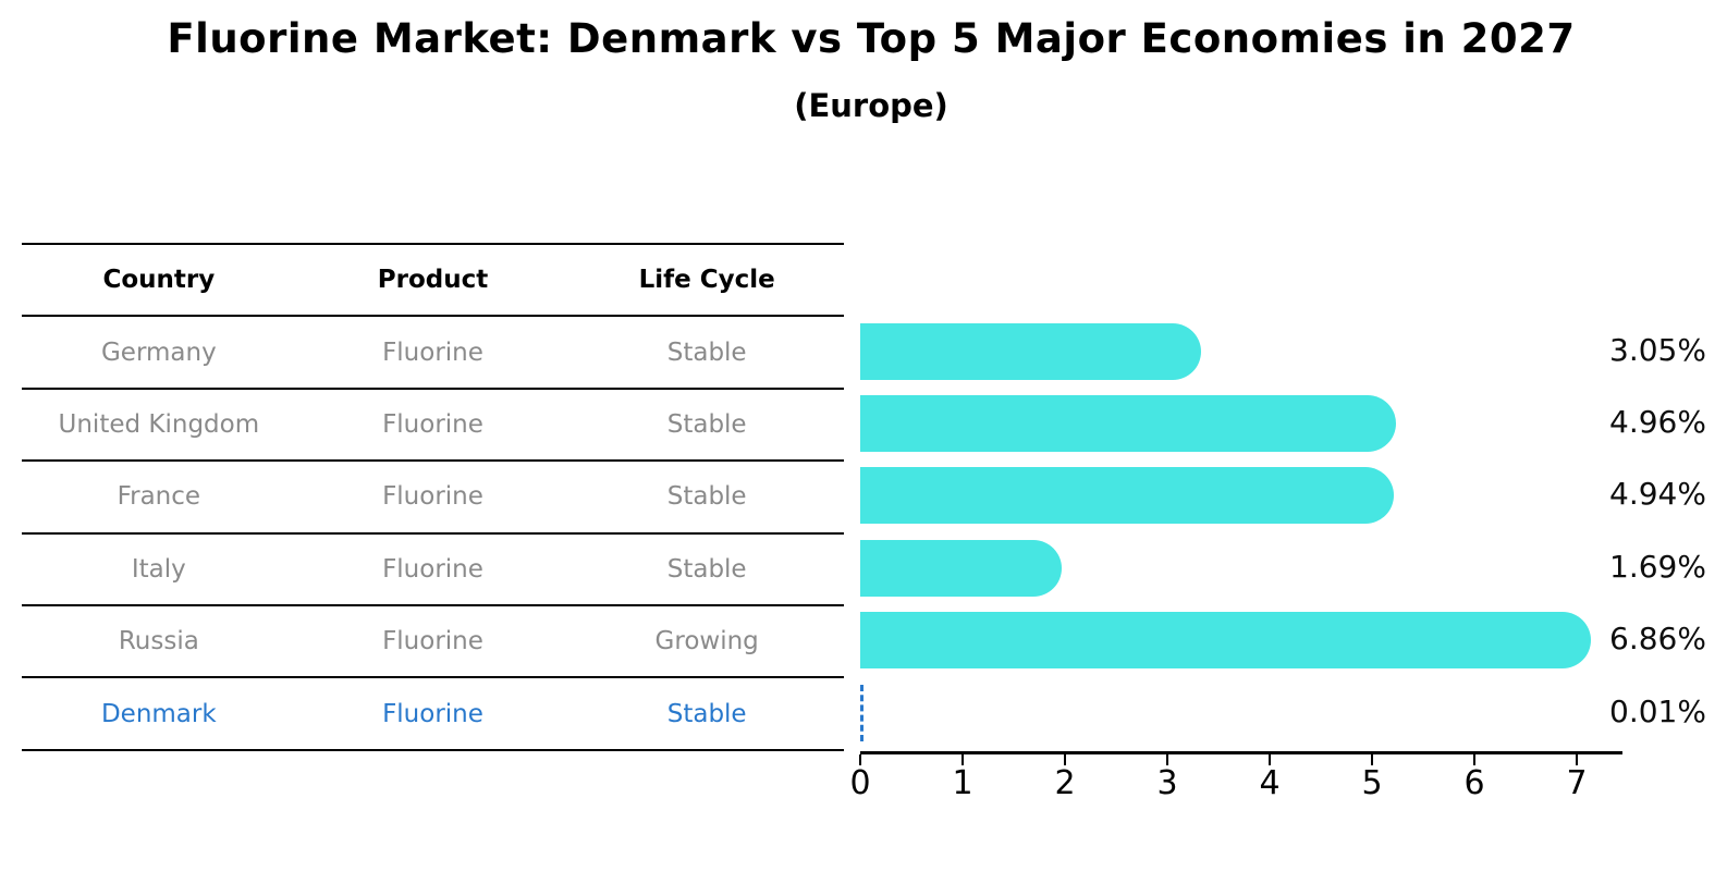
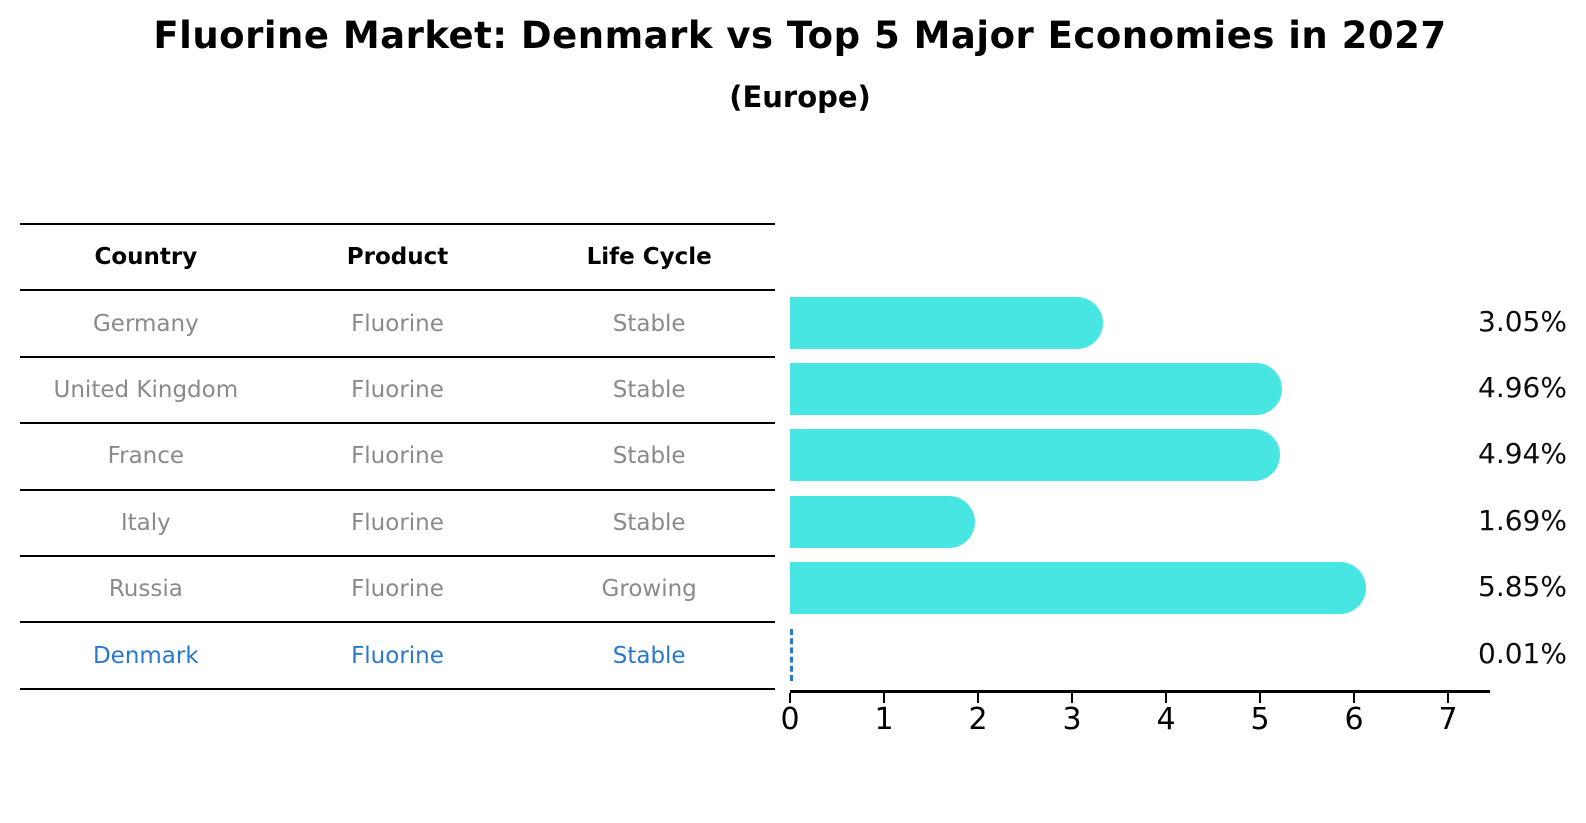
Russia: 6.86% -> 5.85%
